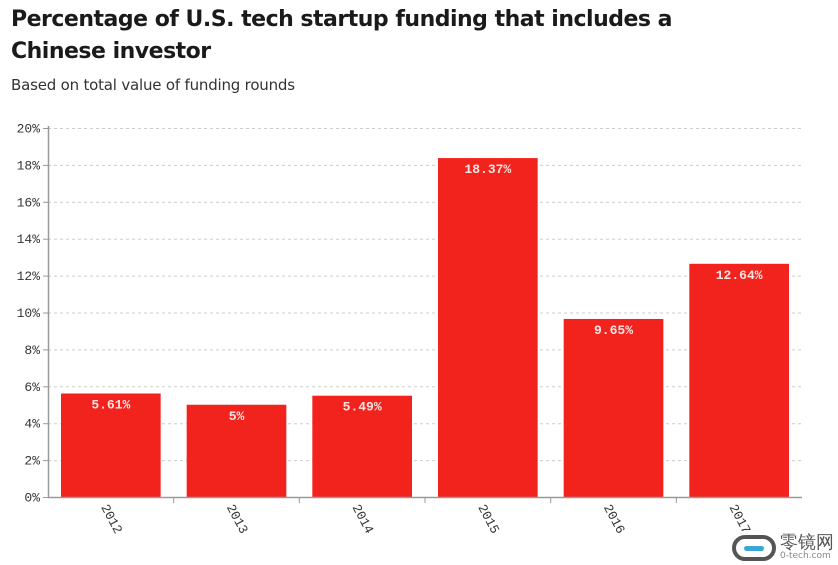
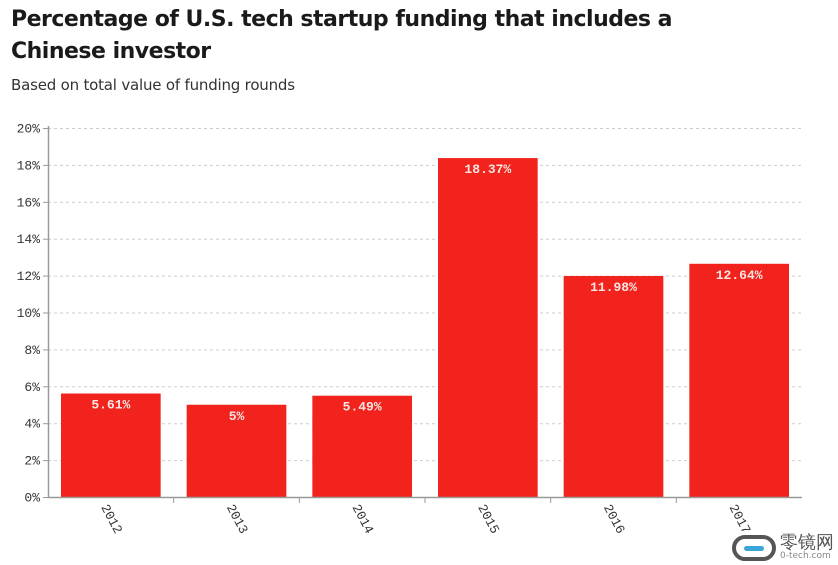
2016: 9.65% -> 11.98%
